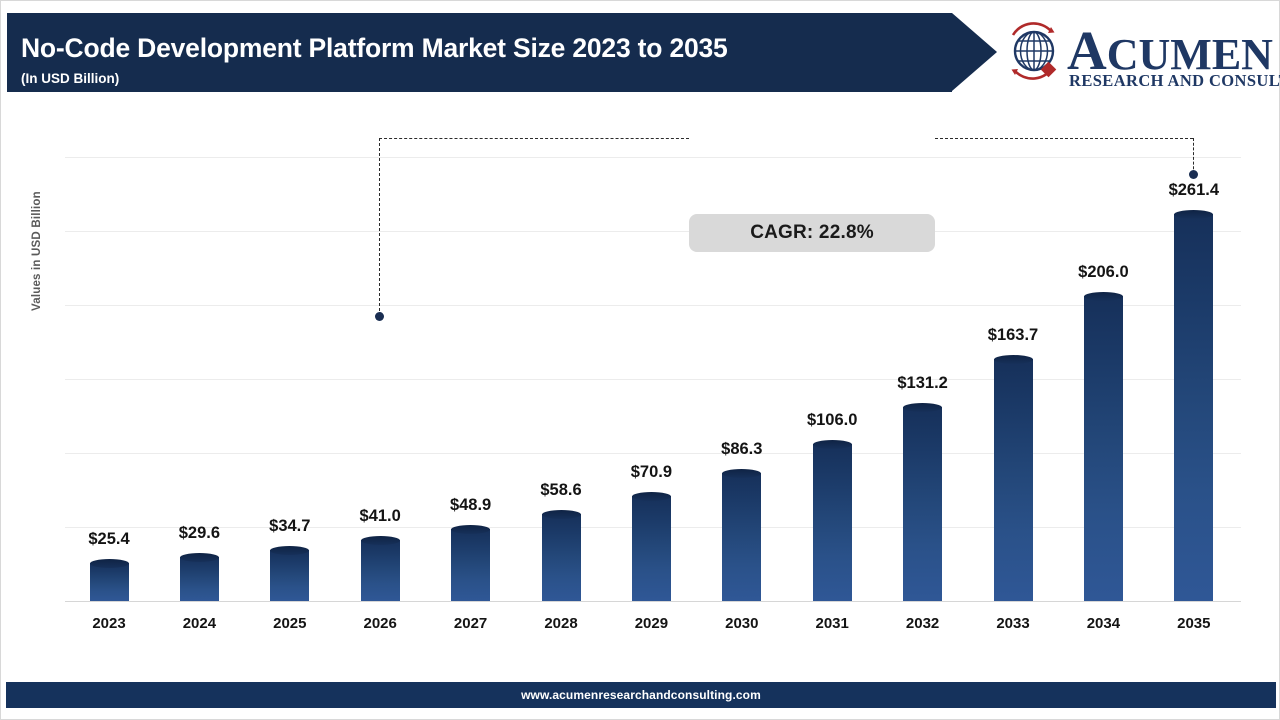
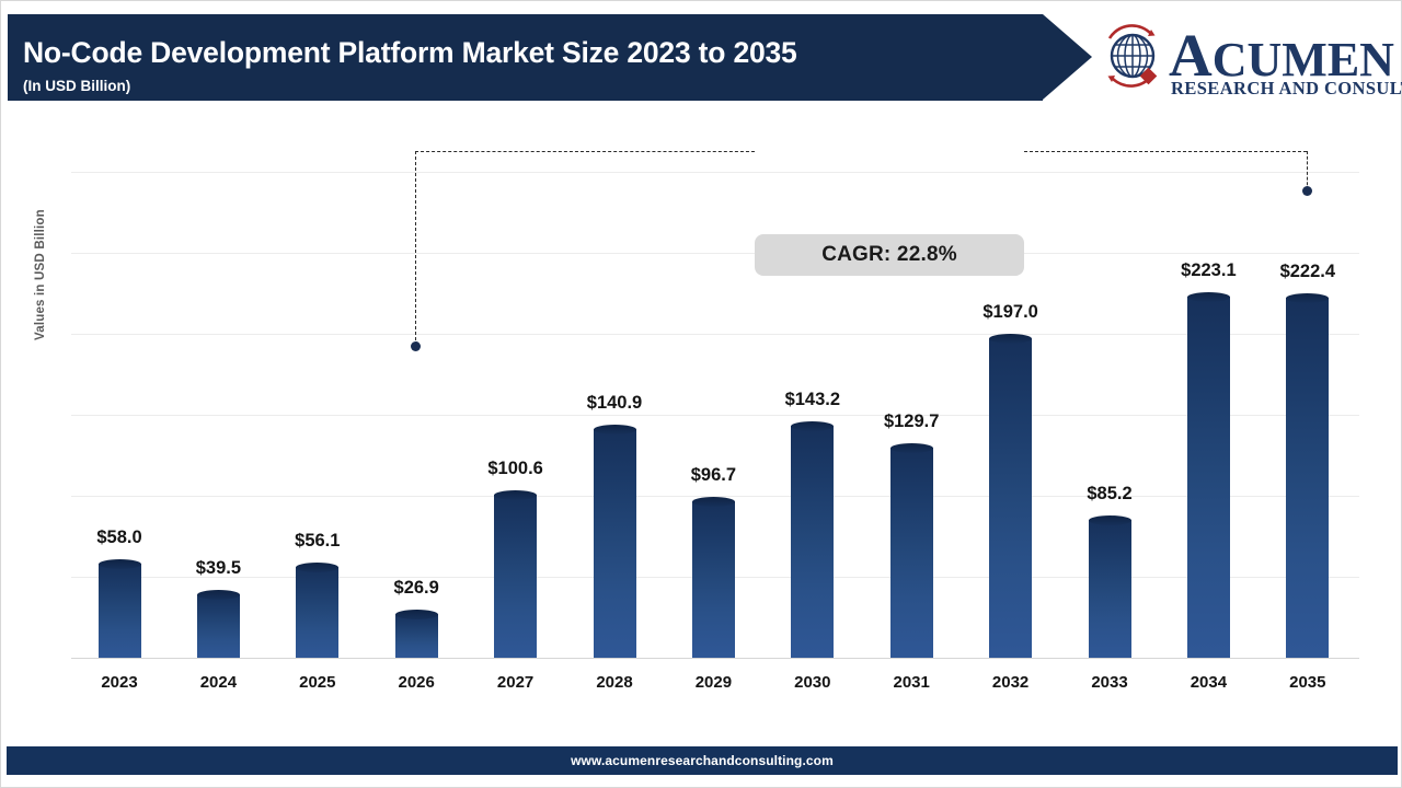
2023: $25.4 -> $58.0
2024: $29.6 -> $39.5
2025: $34.7 -> $56.1
2026: $41.0 -> $26.9
2027: $48.9 -> $100.6
2028: $58.6 -> $140.9
2029: $70.9 -> $96.7
2030: $86.3 -> $143.2
2031: $106.0 -> $129.7
2032: $131.2 -> $197.0
2033: $163.7 -> $85.2
2034: $206.0 -> $223.1
2035: $261.4 -> $222.4
